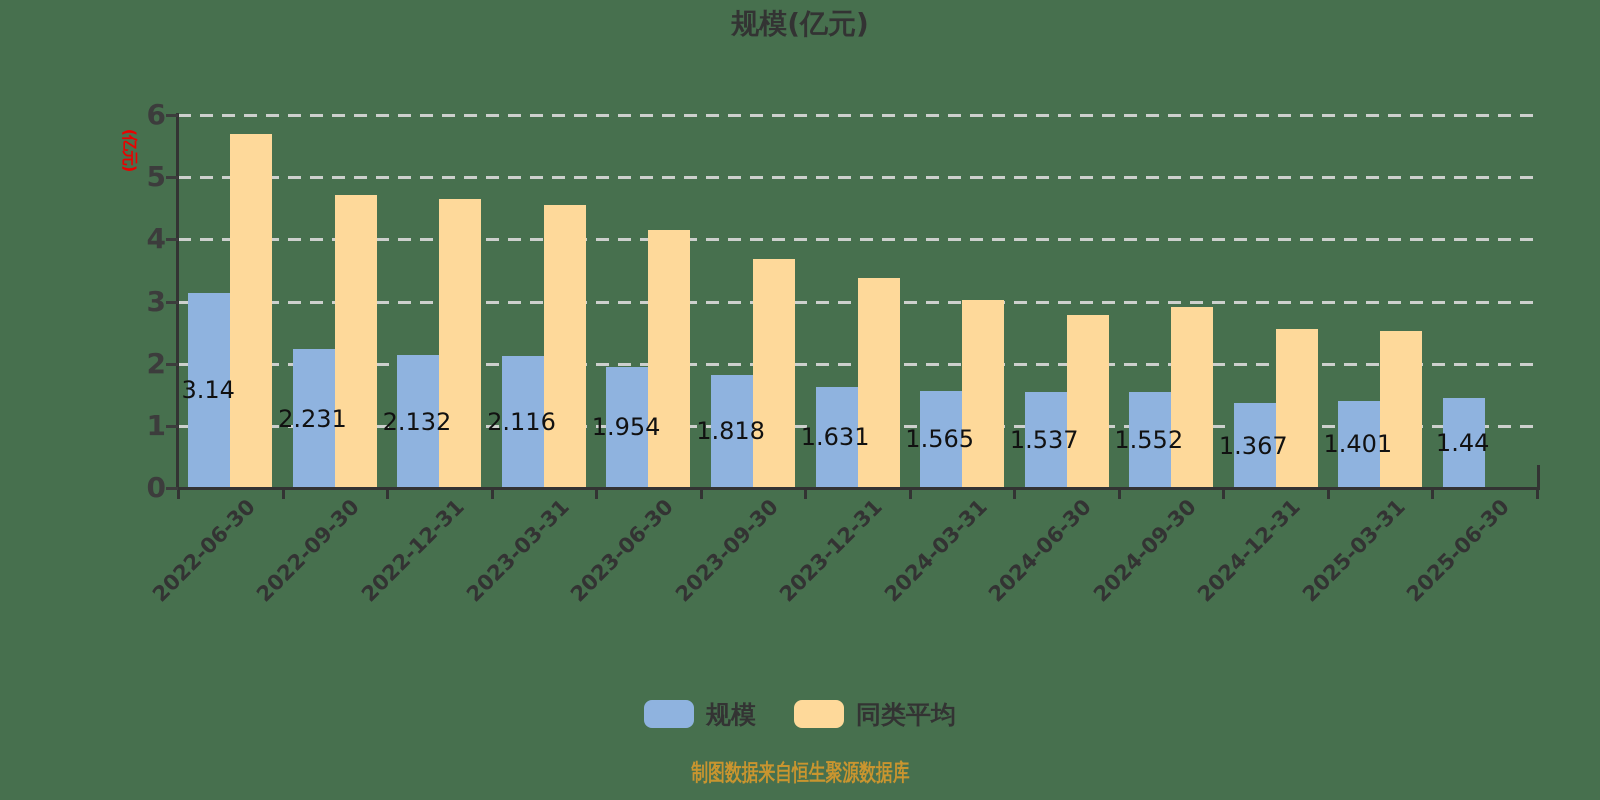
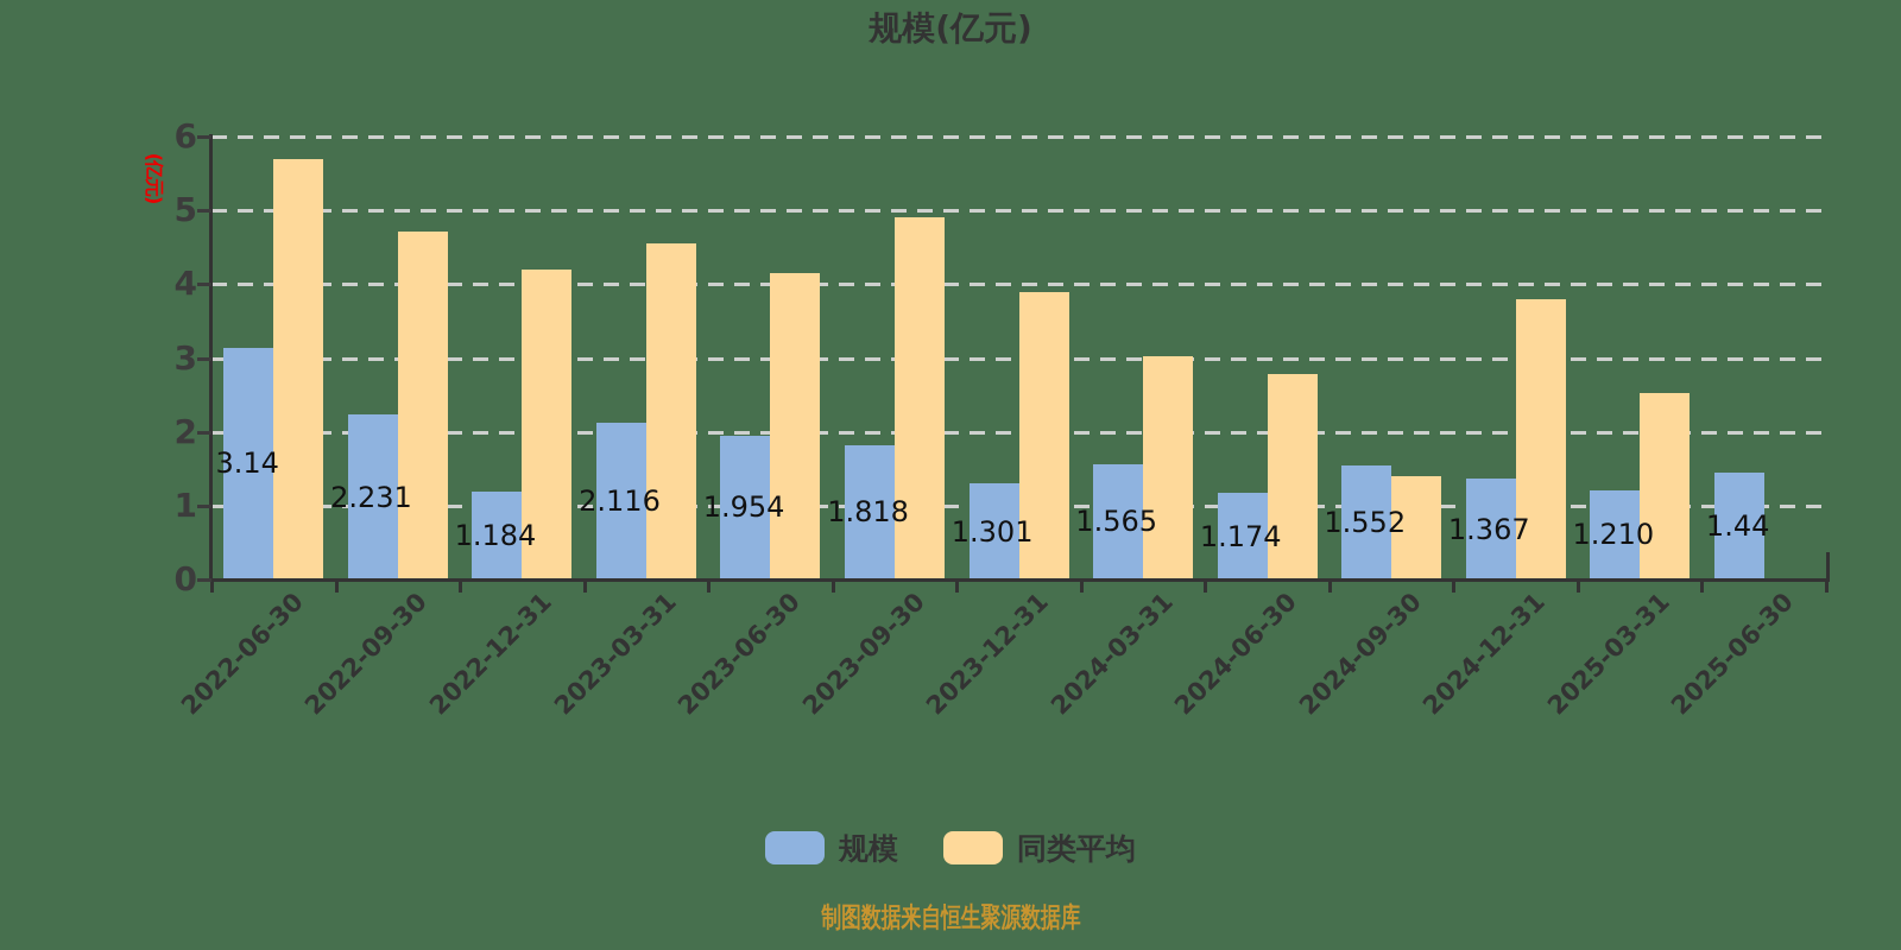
规模/2022-12-31: 2.132 -> 1.184
同类平均/2022-12-31: 4.7 -> 4.2
同类平均/2023-09-30: 3.7 -> 4.9
规模/2023-12-31: 1.631 -> 1.301
同类平均/2023-12-31: 3.4 -> 3.9
规模/2024-06-30: 1.537 -> 1.174
同类平均/2024-09-30: 2.9 -> 1.4
同类平均/2024-12-31: 2.5 -> 3.8
规模/2025-03-31: 1.401 -> 1.210
